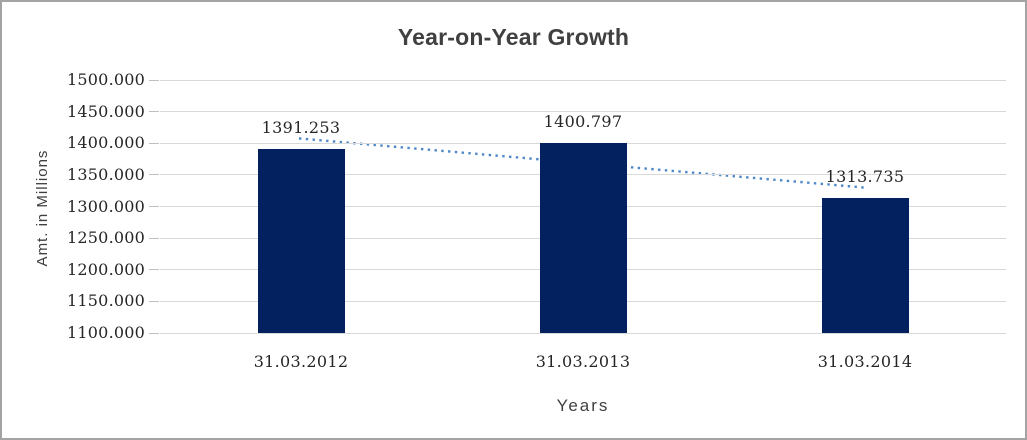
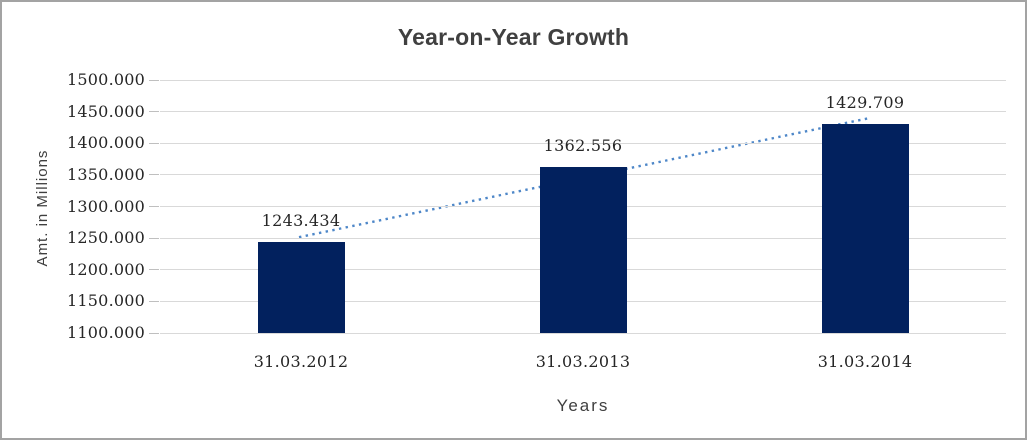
31.03.2012: 1391.253 -> 1243.434
31.03.2013: 1400.797 -> 1362.556
31.03.2014: 1313.735 -> 1429.709
